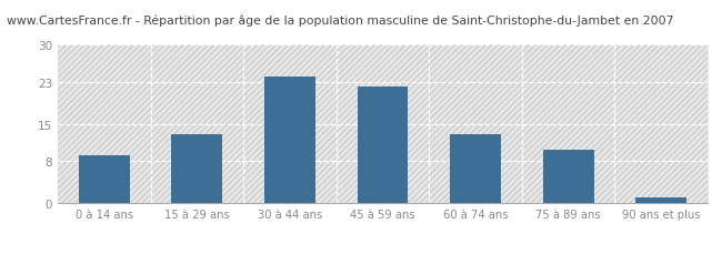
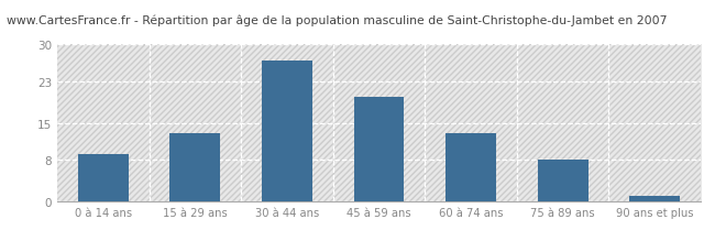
30 à 44 ans: 24 -> 27
45 à 59 ans: 22 -> 20
75 à 89 ans: 10 -> 8
